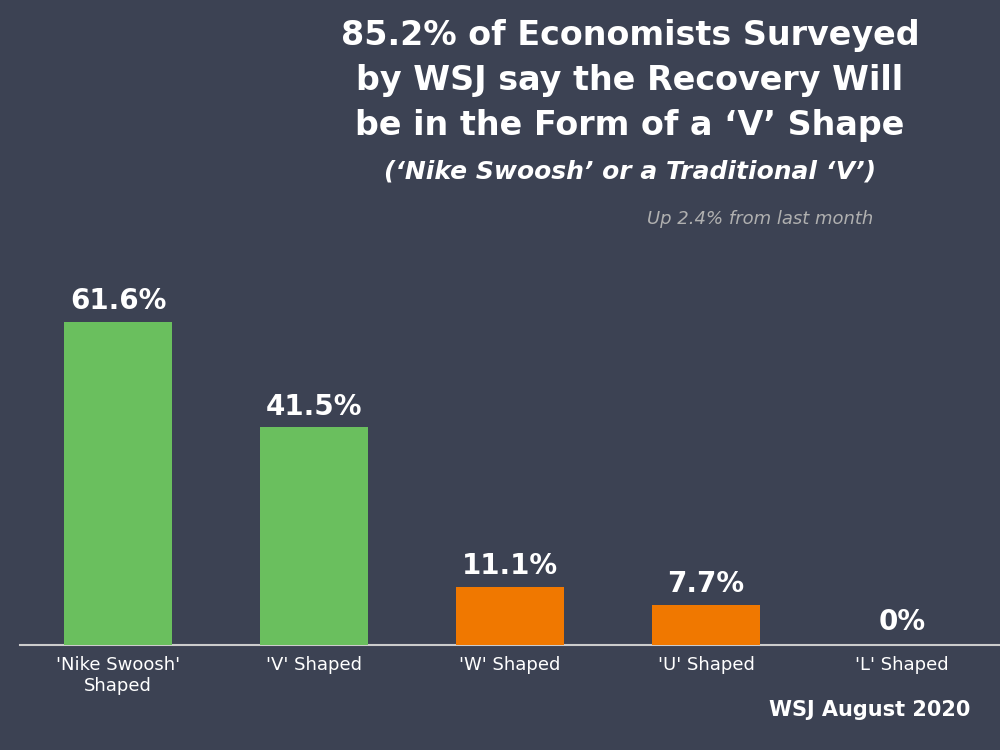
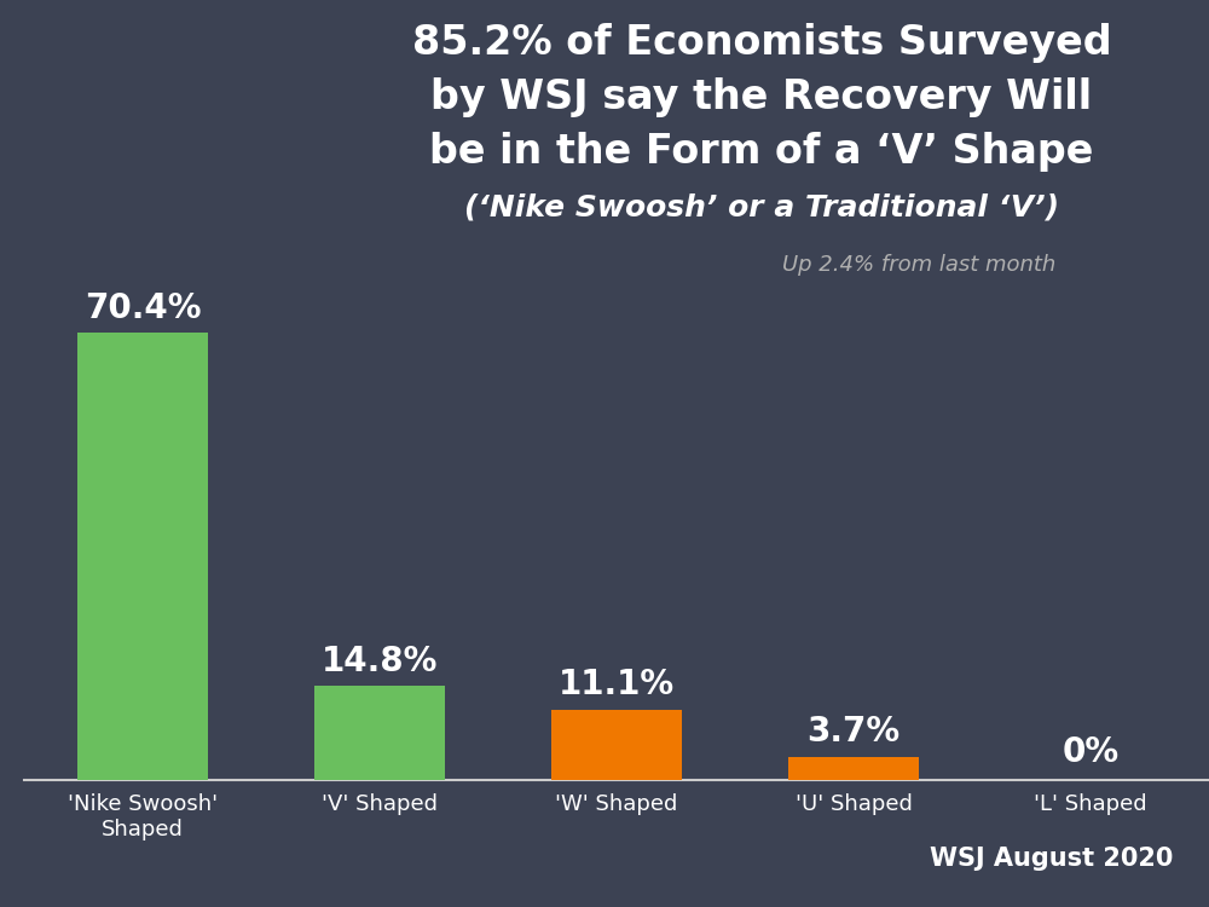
'Nike Swoosh' Shaped: 61.6% -> 70.4%
'V' Shaped: 41.5% -> 14.8%
'U' Shaped: 7.7% -> 3.7%
